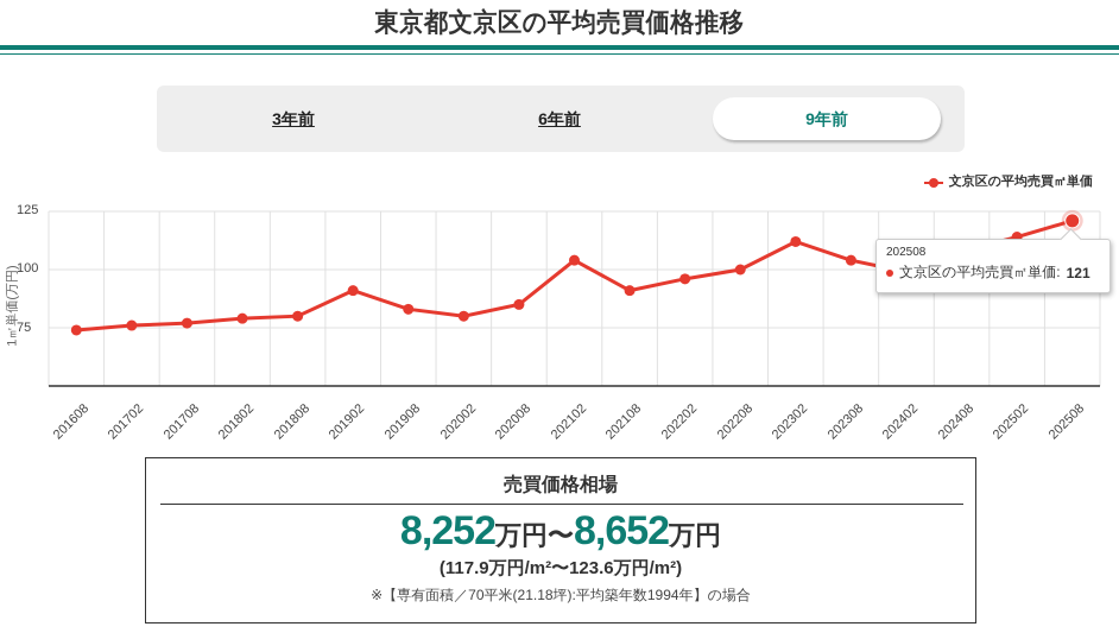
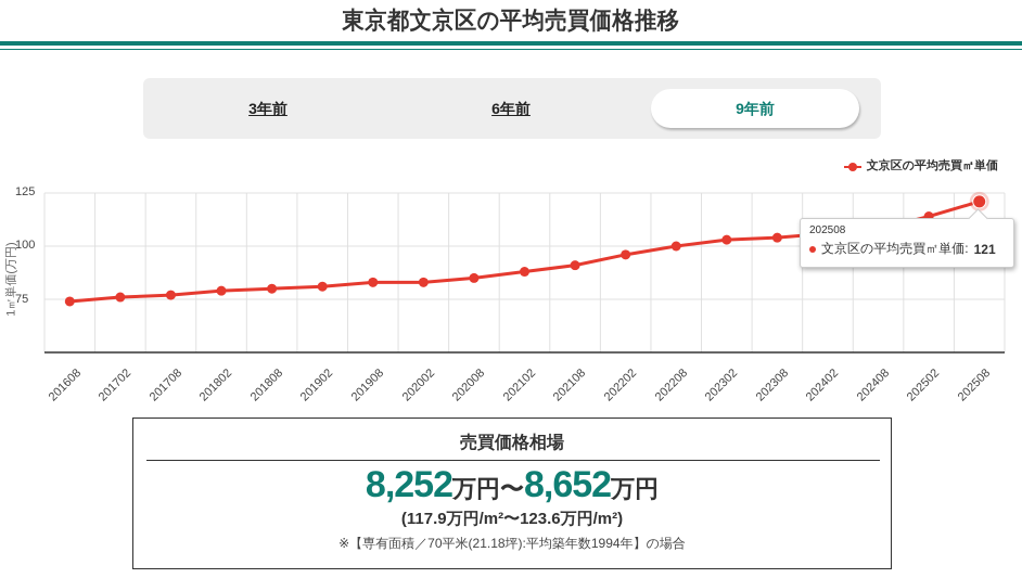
201902: 91 -> 81
202002: 80 -> 83
202102: 104 -> 88
202302: 112 -> 103
202402: 99 -> 106
